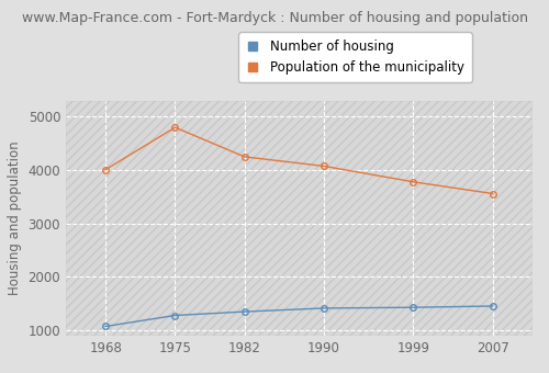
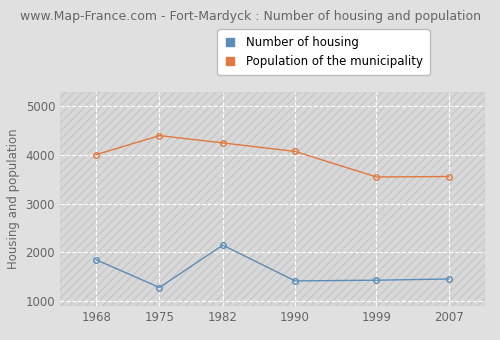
Number of housing/1968: 1080 -> 1850
Population of the municipality/1975: 4800 -> 4400
Number of housing/1982: 1350 -> 2150
Population of the municipality/1999: 3780 -> 3550
